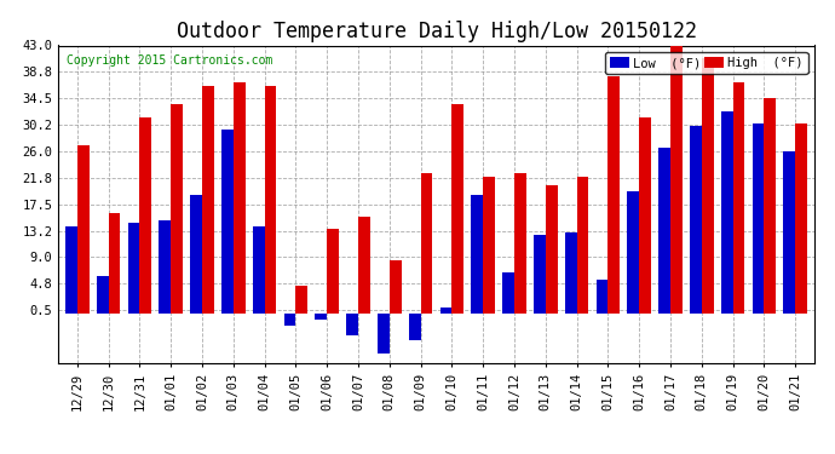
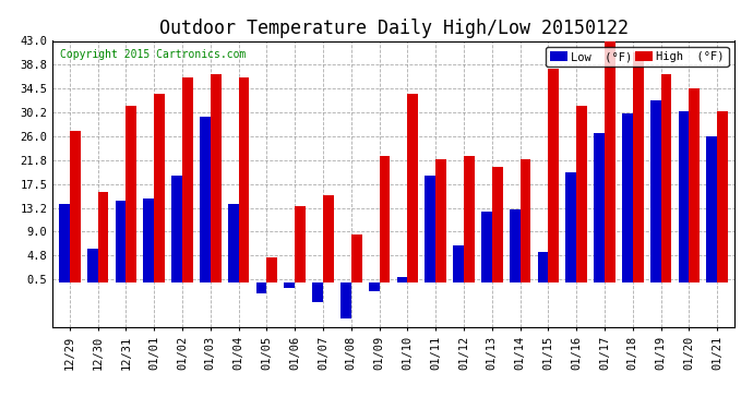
Low (°F)/01/09: -4.4 -> -1.5
